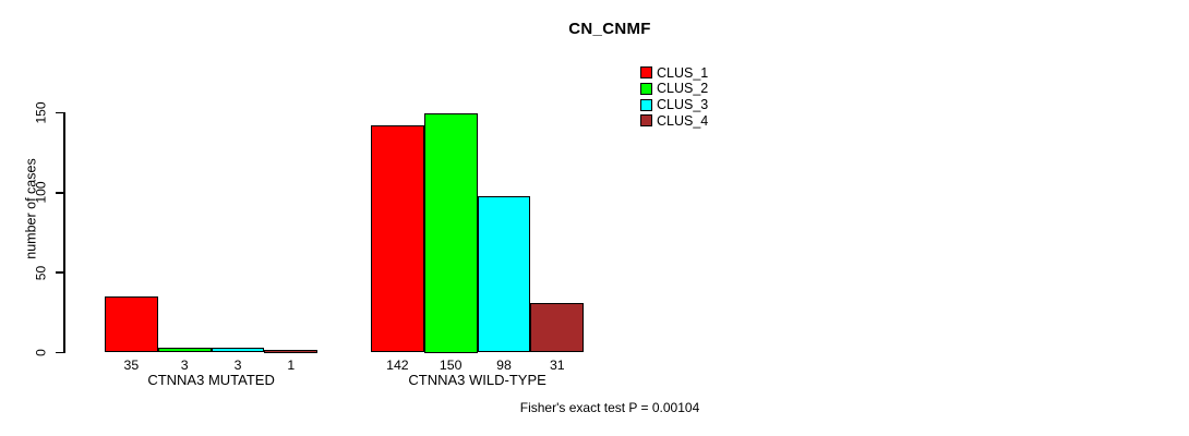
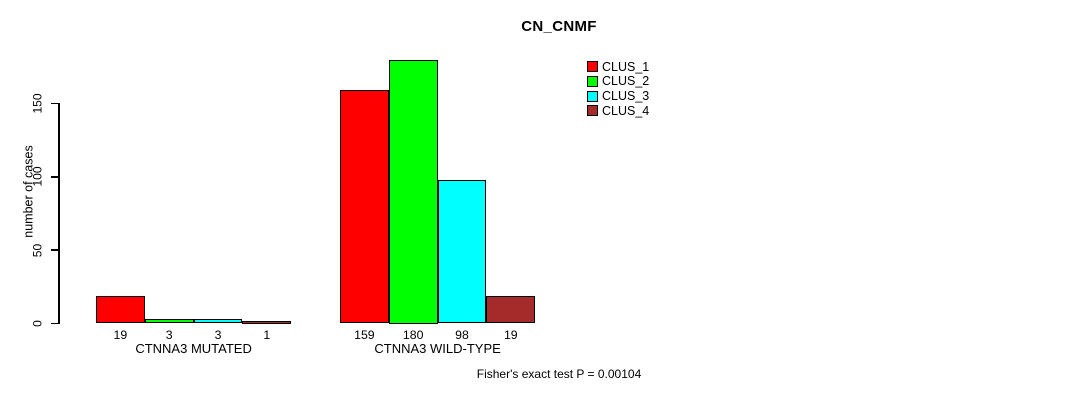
CLUS_1/CTNNA3 MUTATED: 35 -> 19
CLUS_1/CTNNA3 WILD-TYPE: 142 -> 159
CLUS_2/CTNNA3 WILD-TYPE: 150 -> 180
CLUS_4/CTNNA3 WILD-TYPE: 31 -> 19
